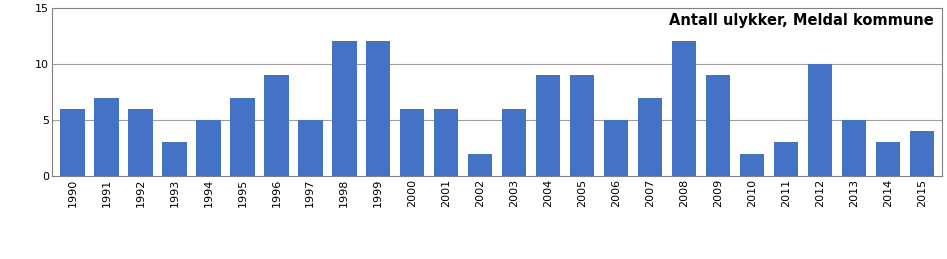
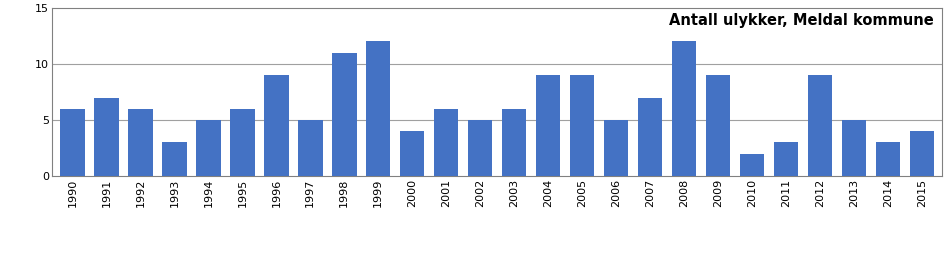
1995: 7 -> 6
1998: 12 -> 11
2000: 6 -> 4
2002: 2 -> 5
2012: 10 -> 9
